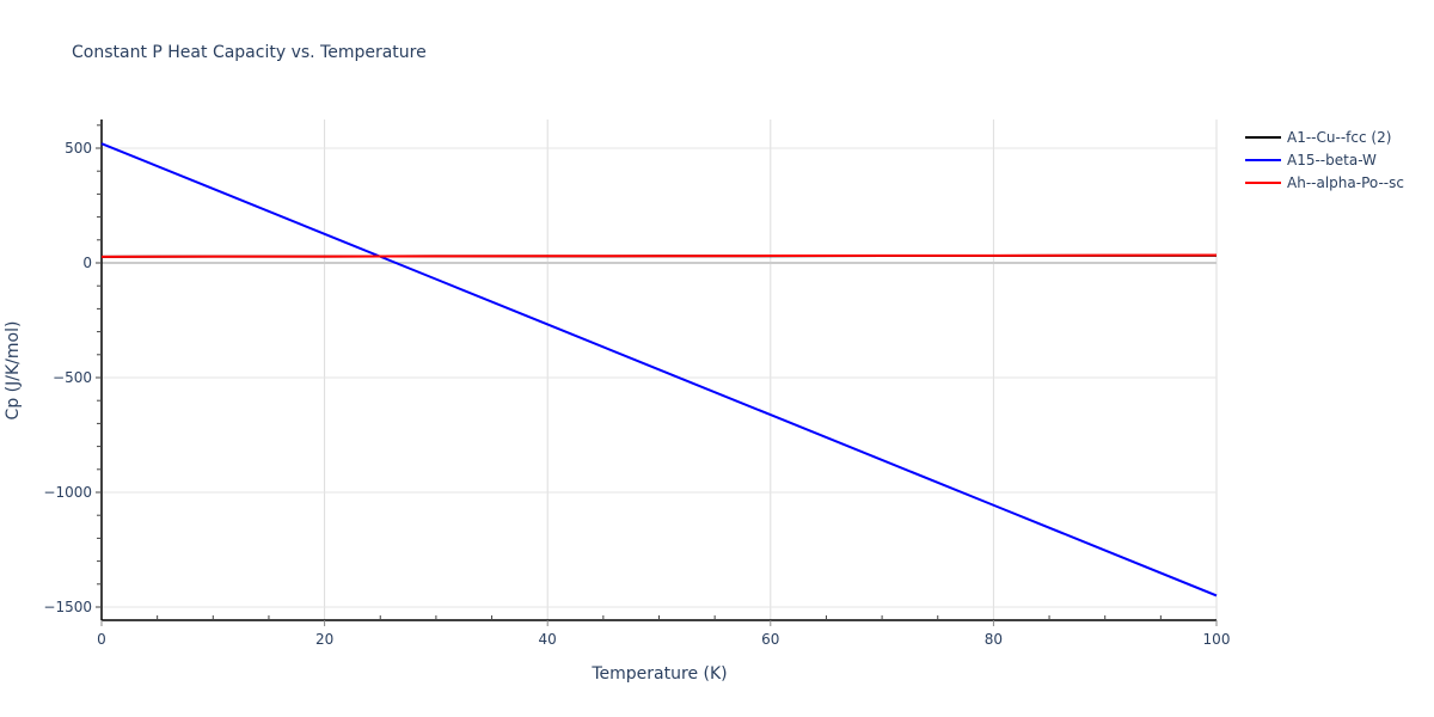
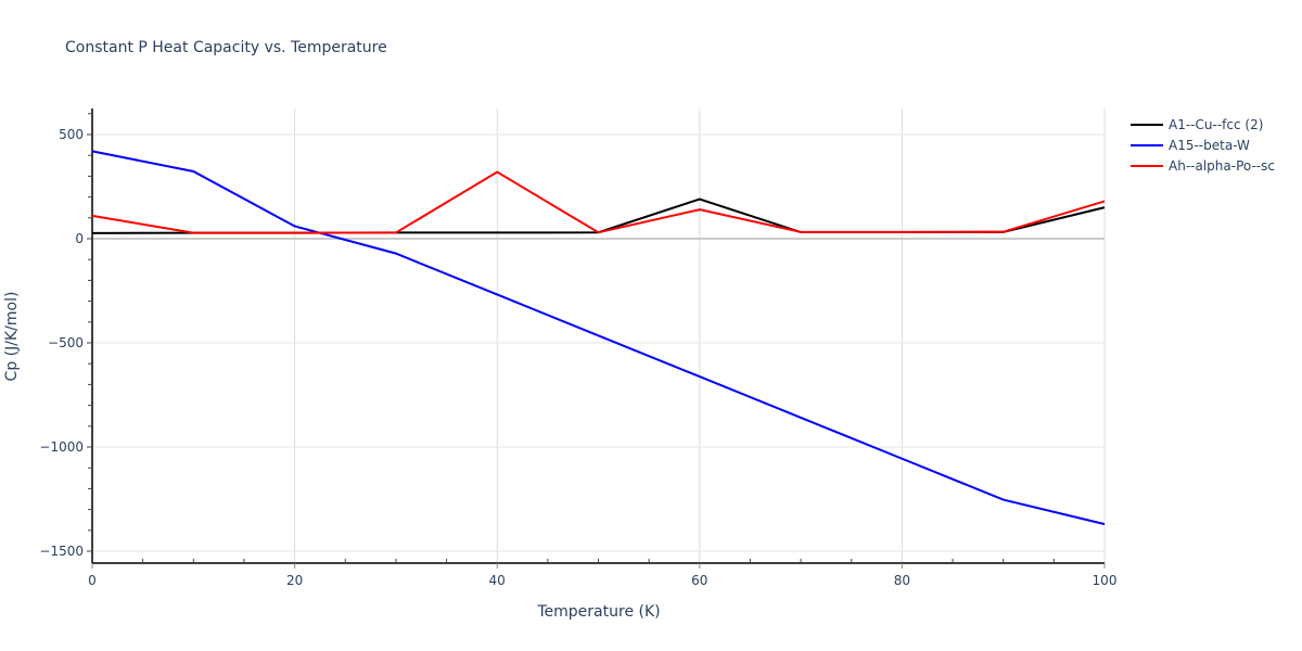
A15--beta-W/0: 520 -> 420
Ah--alpha-Po--sc/0: 30 -> 110
A15--beta-W/20: 130 -> 60
Ah--alpha-Po--sc/40: 30 -> 320
A1--Cu--fcc (2)/60: 30 -> 190
Ah--alpha-Po--sc/60: 30 -> 140
A1--Cu--fcc (2)/100: 30 -> 150
A15--beta-W/100: -1450 -> -1370
Ah--alpha-Po--sc/100: 30 -> 180
